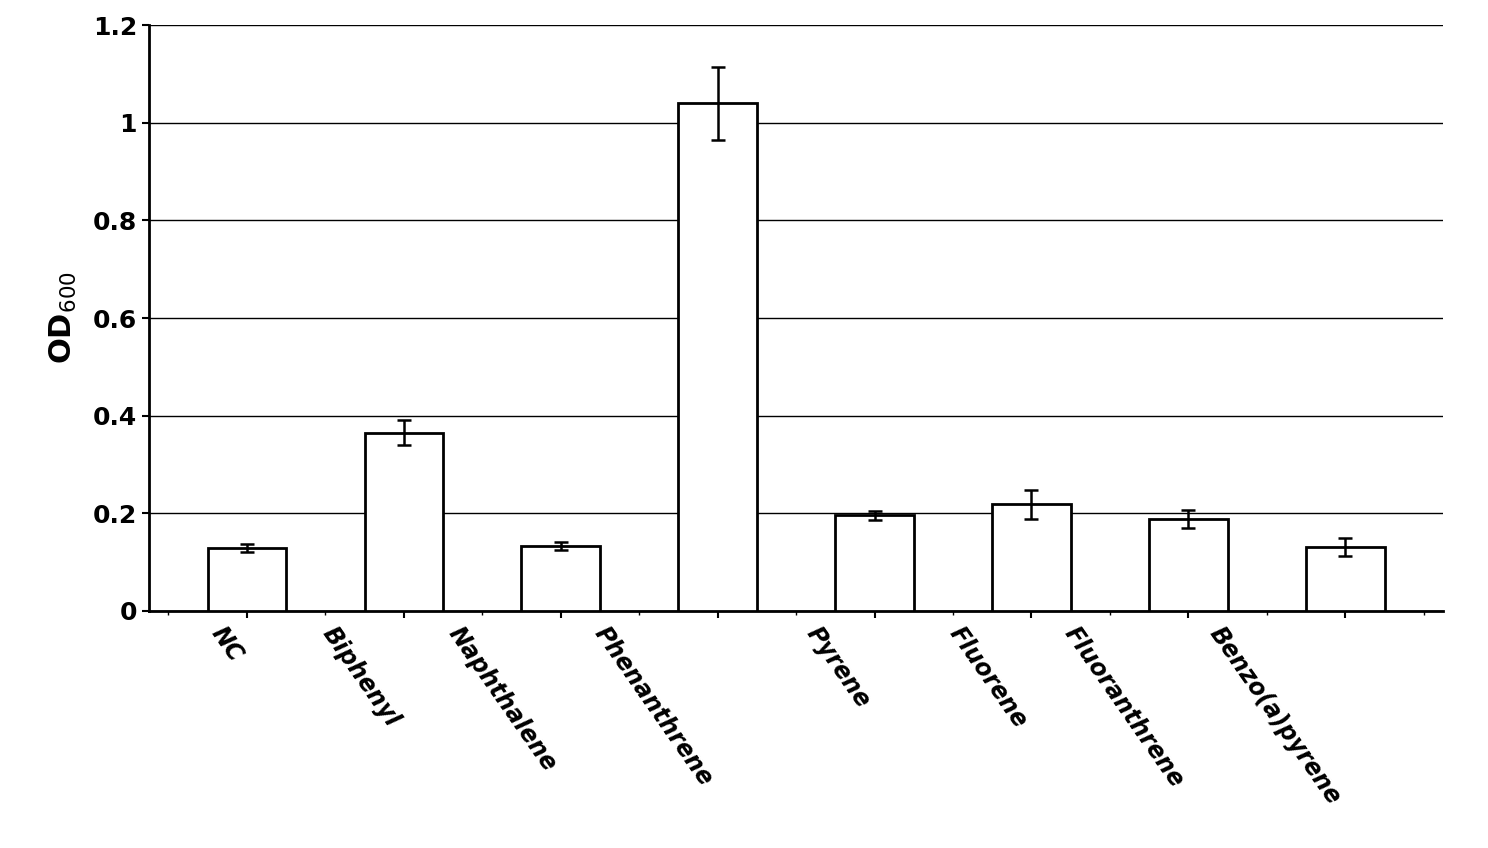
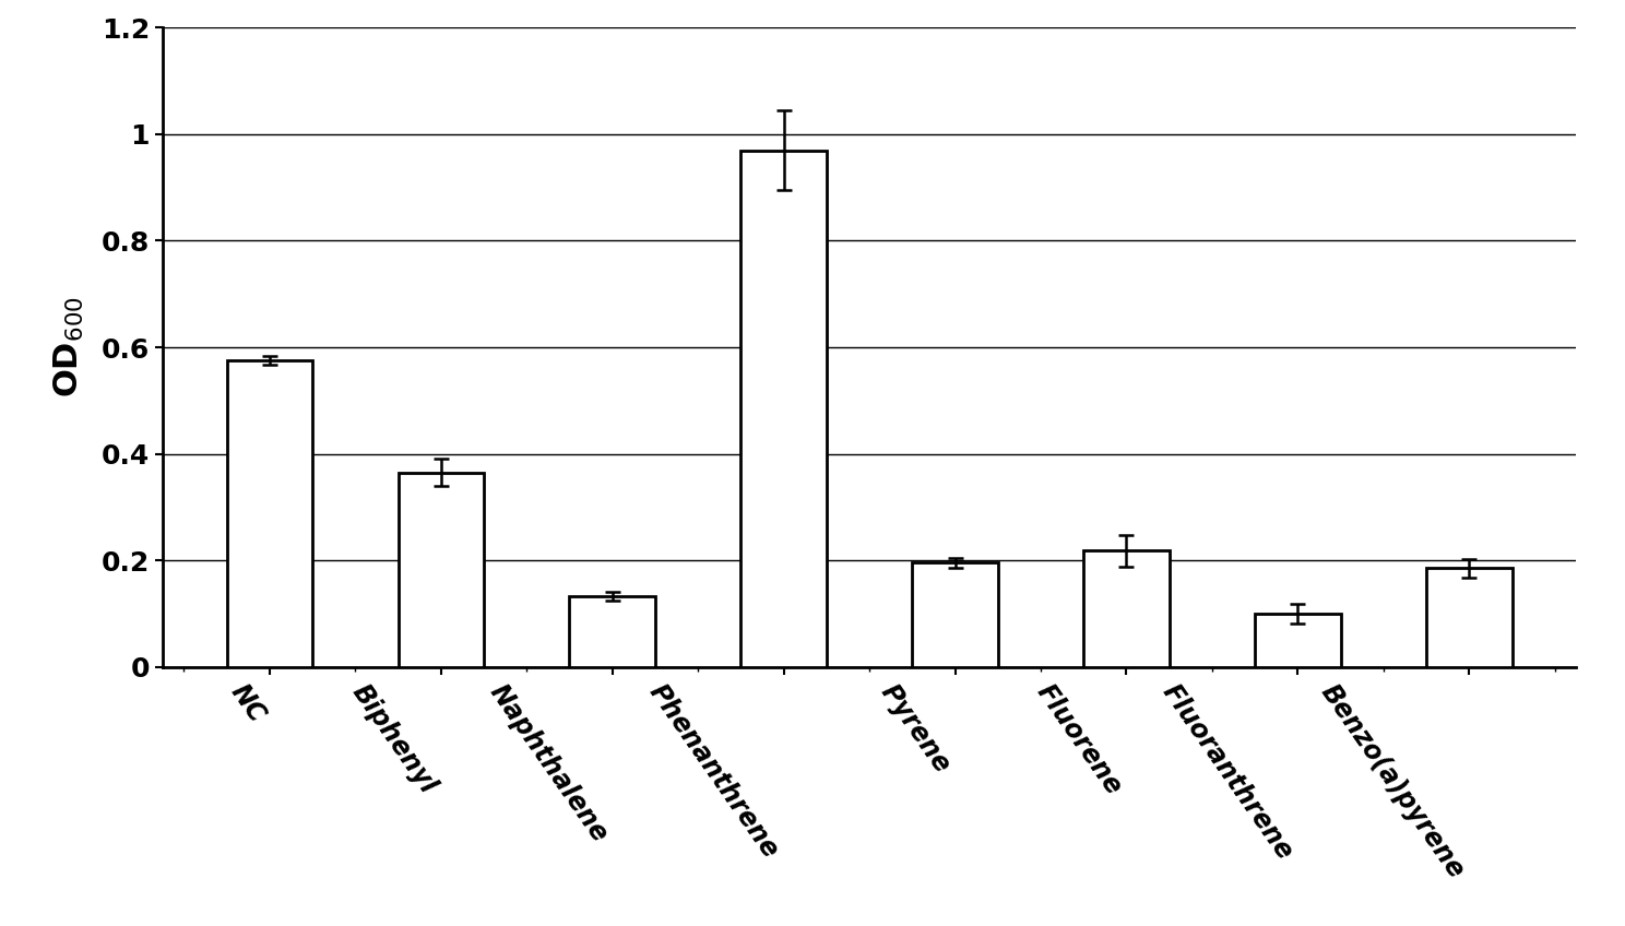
NC: 0.128 -> 0.575
Phenanthrene: 1.040 -> 0.970
Fluoranthrene: 0.188 -> 0.100
Benzo(a)pyrene: 0.130 -> 0.185
